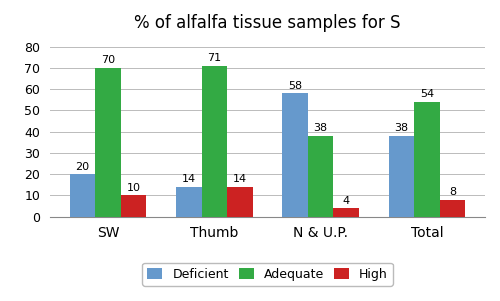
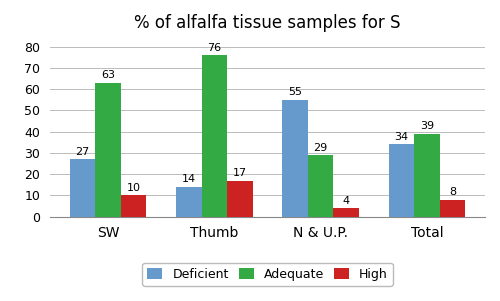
Deficient/SW: 20 -> 27
Adequate/SW: 70 -> 63
Adequate/Thumb: 71 -> 76
High/Thumb: 14 -> 17
Deficient/N & U.P.: 58 -> 55
Adequate/N & U.P.: 38 -> 29
Deficient/Total: 38 -> 34
Adequate/Total: 54 -> 39
